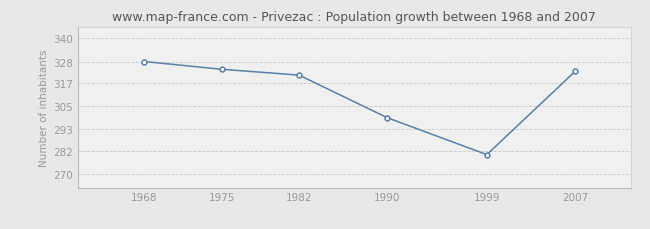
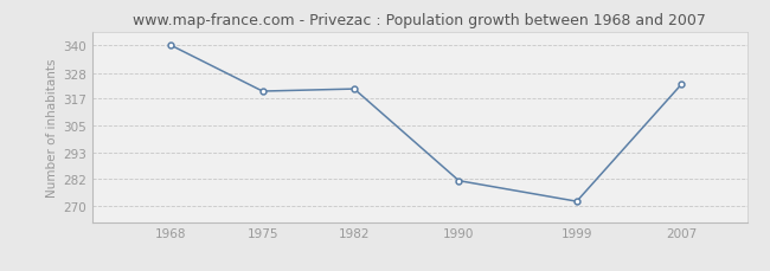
1968: 328 -> 340
1975: 324 -> 320
1990: 299 -> 281
1999: 280 -> 272
